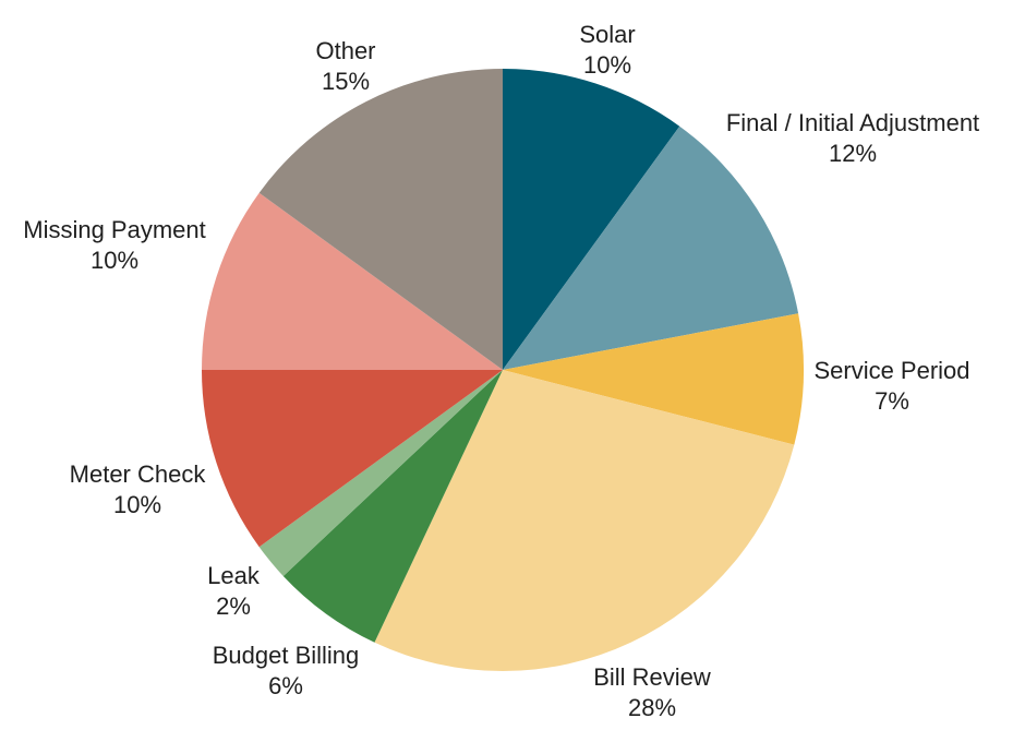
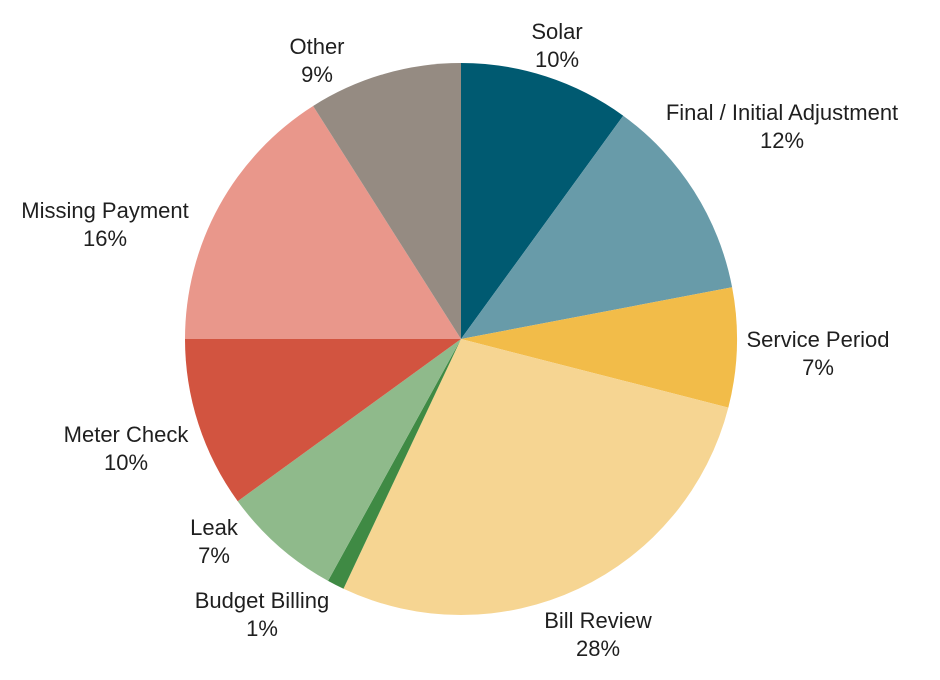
Budget Billing: 6% -> 1%
Leak: 2% -> 7%
Missing Payment: 10% -> 16%
Other: 15% -> 9%
